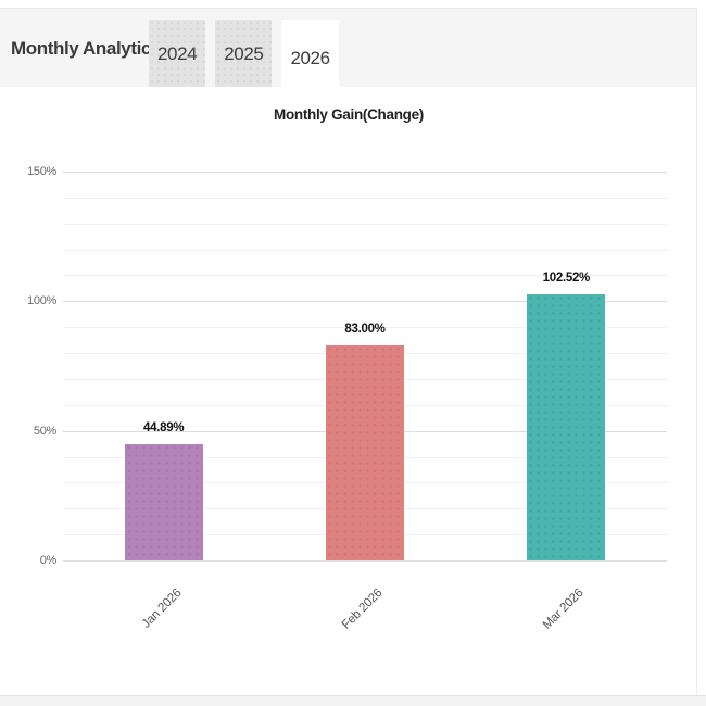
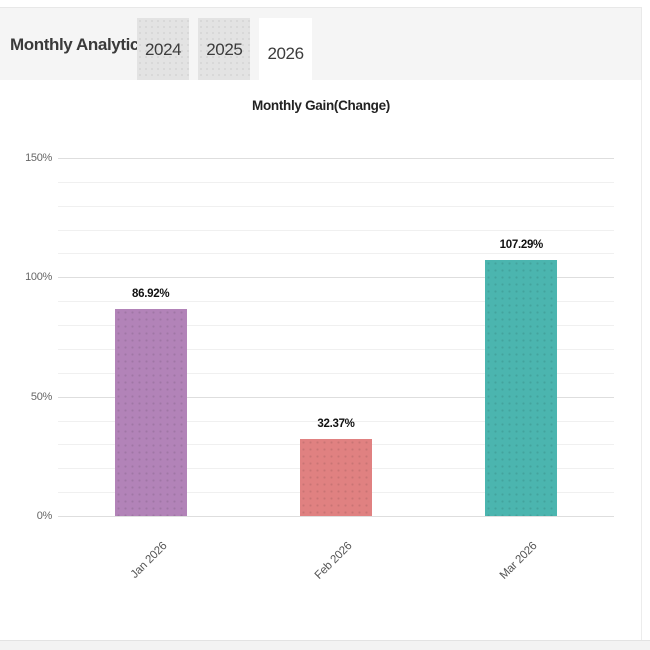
Jan 2026: 44.89% -> 86.92%
Feb 2026: 83.00% -> 32.37%
Mar 2026: 102.52% -> 107.29%
